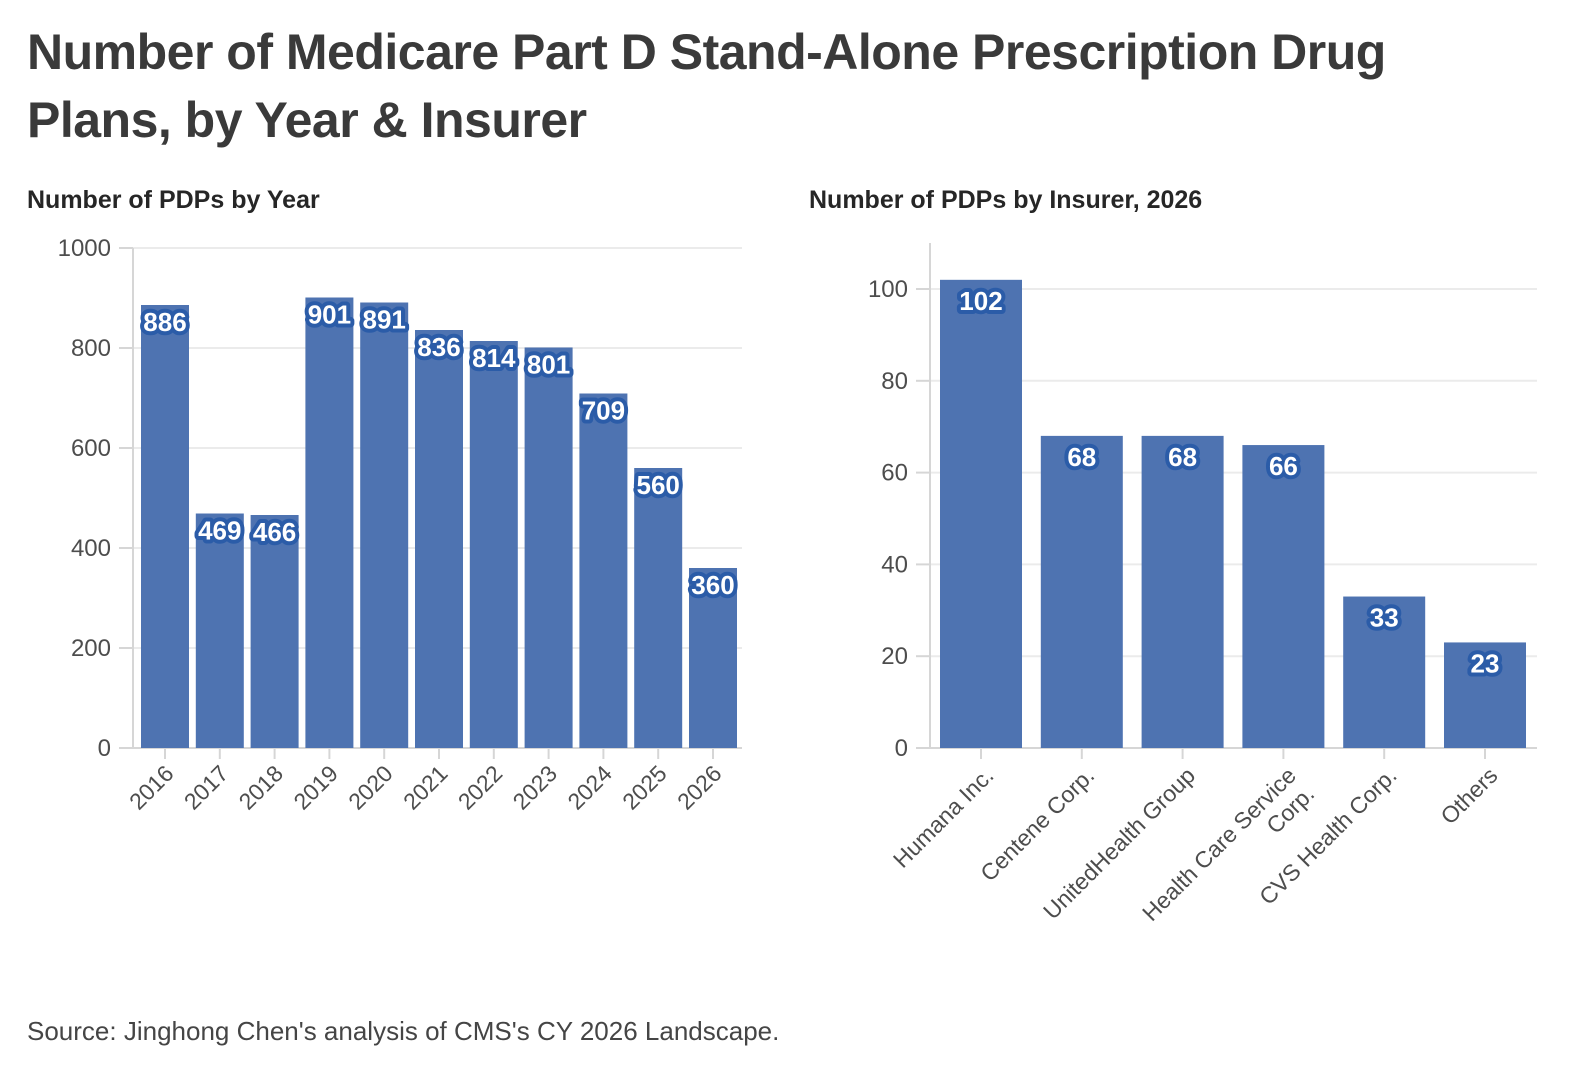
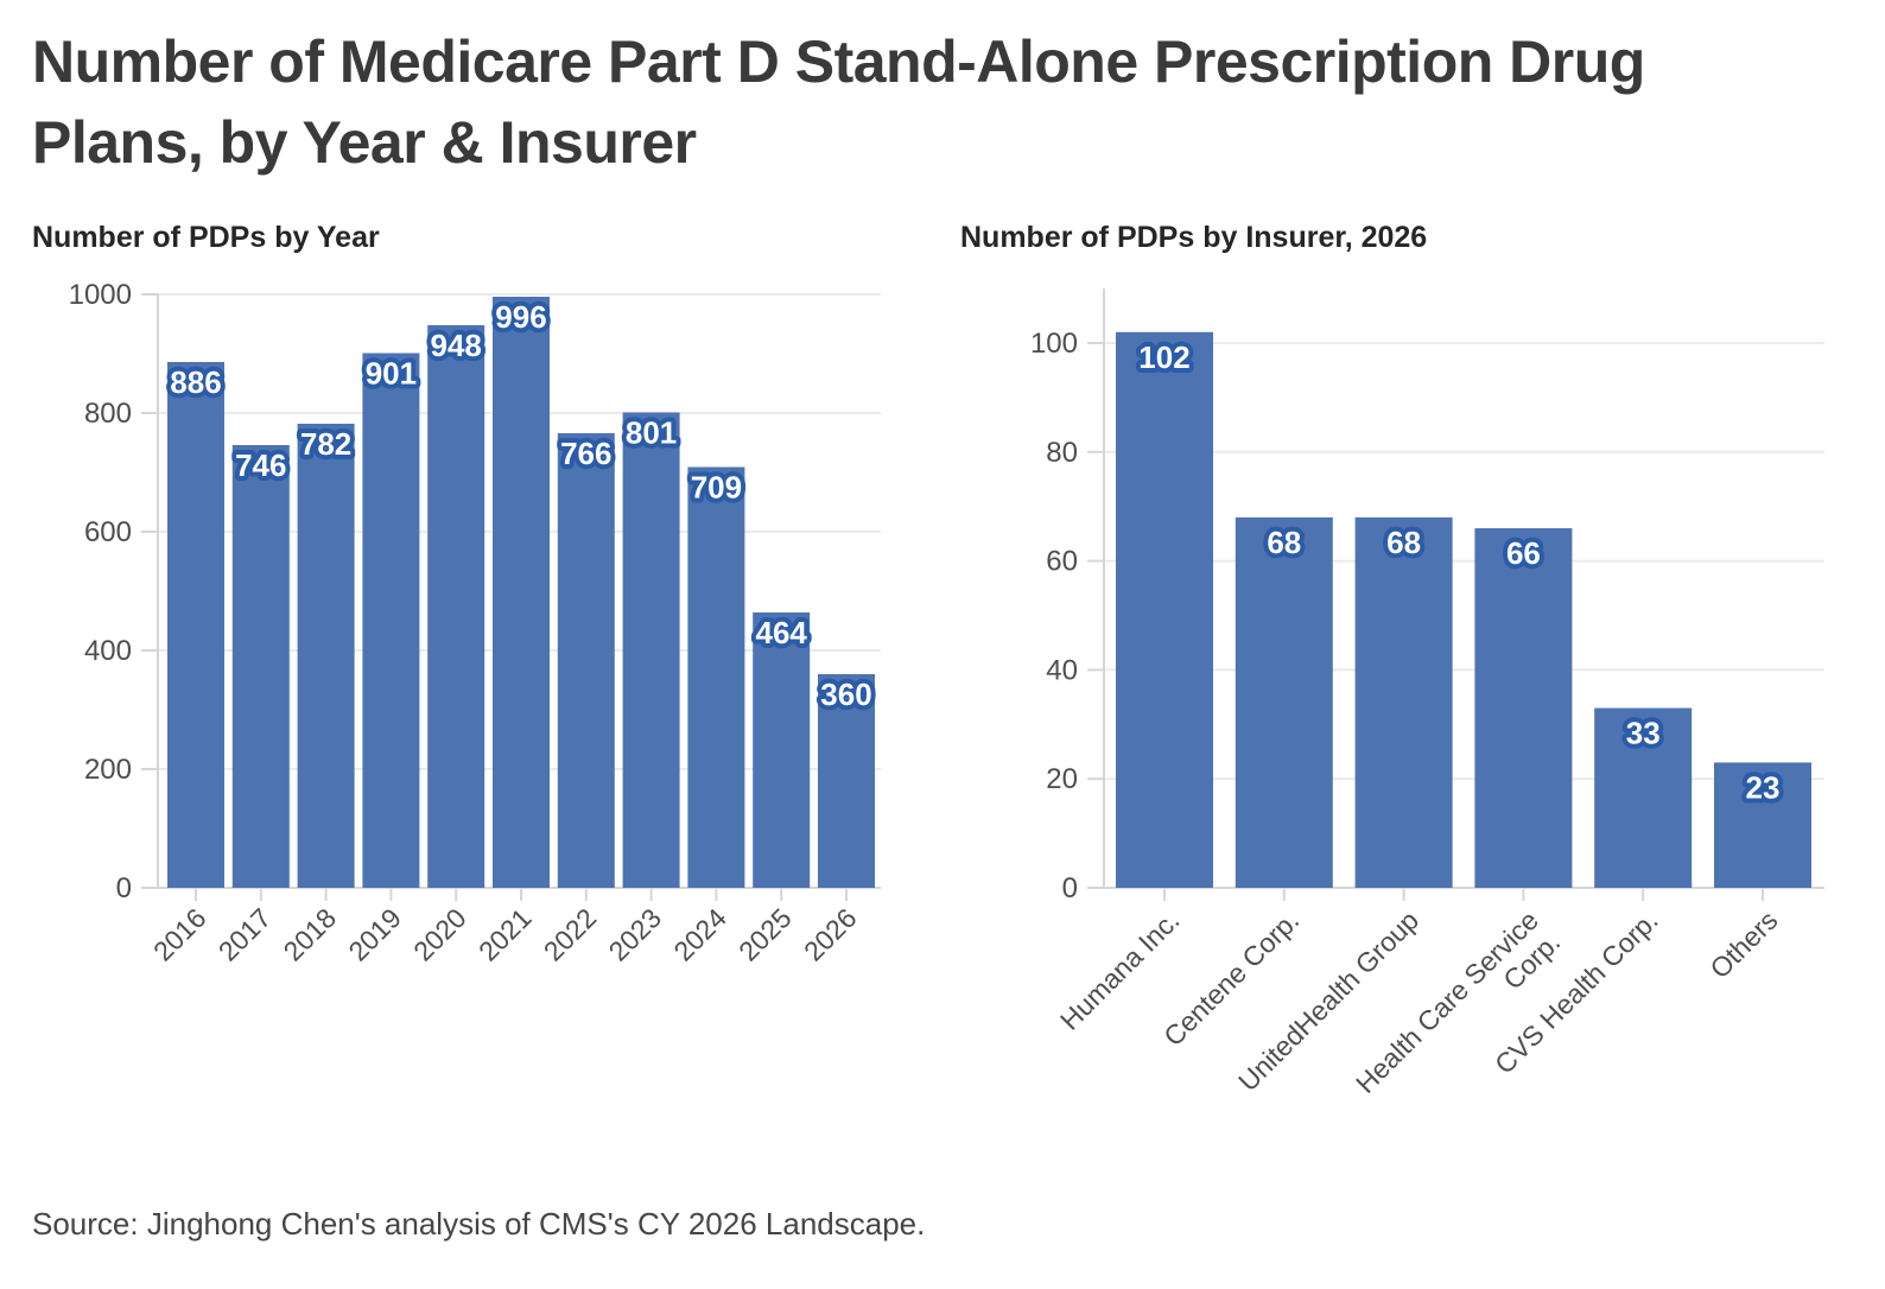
Number of PDPs by Year/2017: 469 -> 746
Number of PDPs by Year/2018: 466 -> 782
Number of PDPs by Year/2020: 891 -> 948
Number of PDPs by Year/2021: 836 -> 996
Number of PDPs by Year/2022: 814 -> 766
Number of PDPs by Year/2025: 560 -> 464
